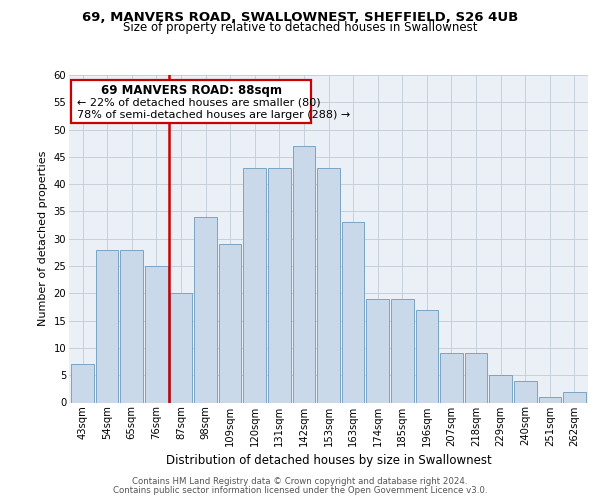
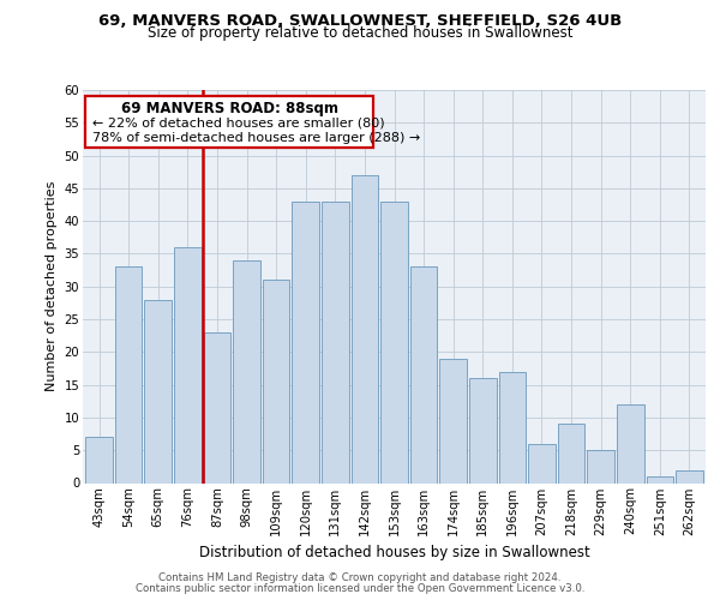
54sqm: 28 -> 33
76sqm: 25 -> 36
87sqm: 20 -> 23
109sqm: 29 -> 31
185sqm: 19 -> 16
207sqm: 9 -> 6
240sqm: 4 -> 12
